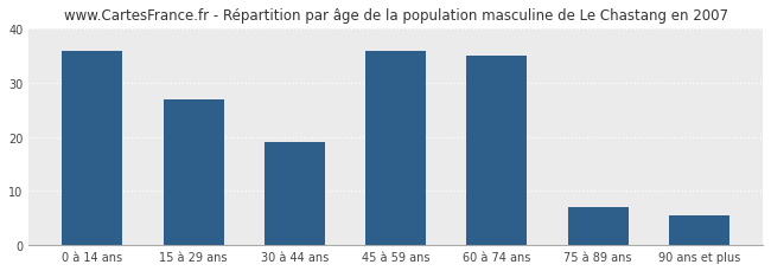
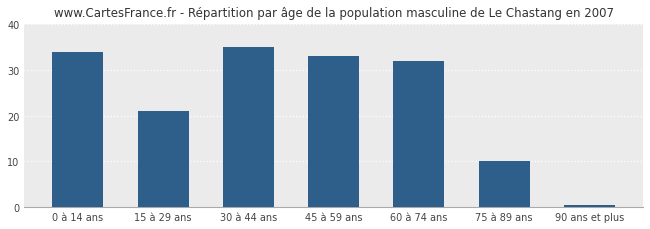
0 à 14 ans: 36.0 -> 34.0
15 à 29 ans: 27.0 -> 21.0
30 à 44 ans: 19.0 -> 35.0
45 à 59 ans: 36.0 -> 33.0
60 à 74 ans: 35.0 -> 32.0
75 à 89 ans: 7.0 -> 10.0
90 ans et plus: 5.5 -> 0.5
